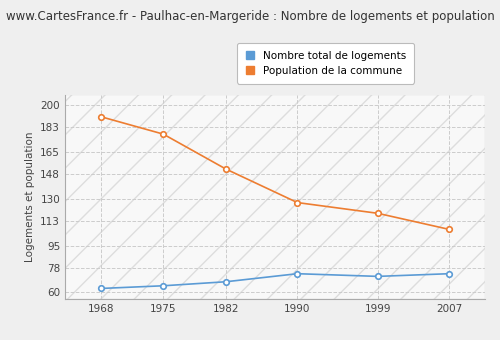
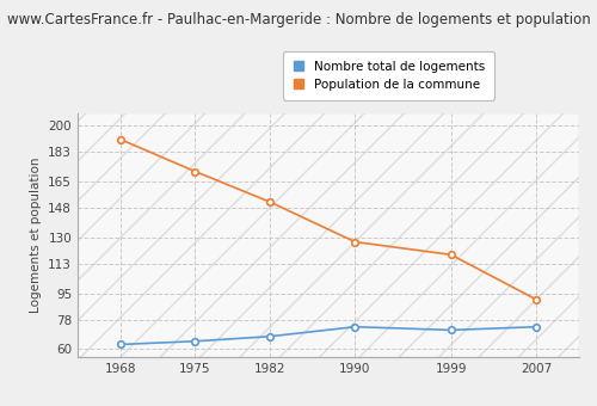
Population de la commune/1975: 178 -> 171
Population de la commune/2007: 107 -> 91
